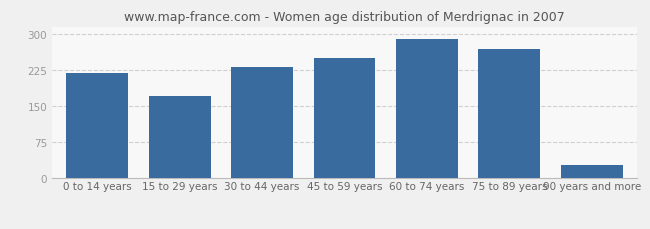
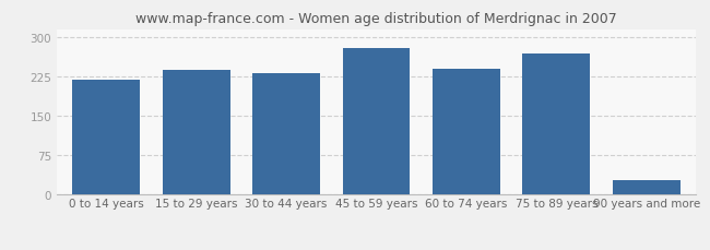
15 to 29 years: 170 -> 238
45 to 59 years: 250 -> 278
60 to 74 years: 290 -> 240
